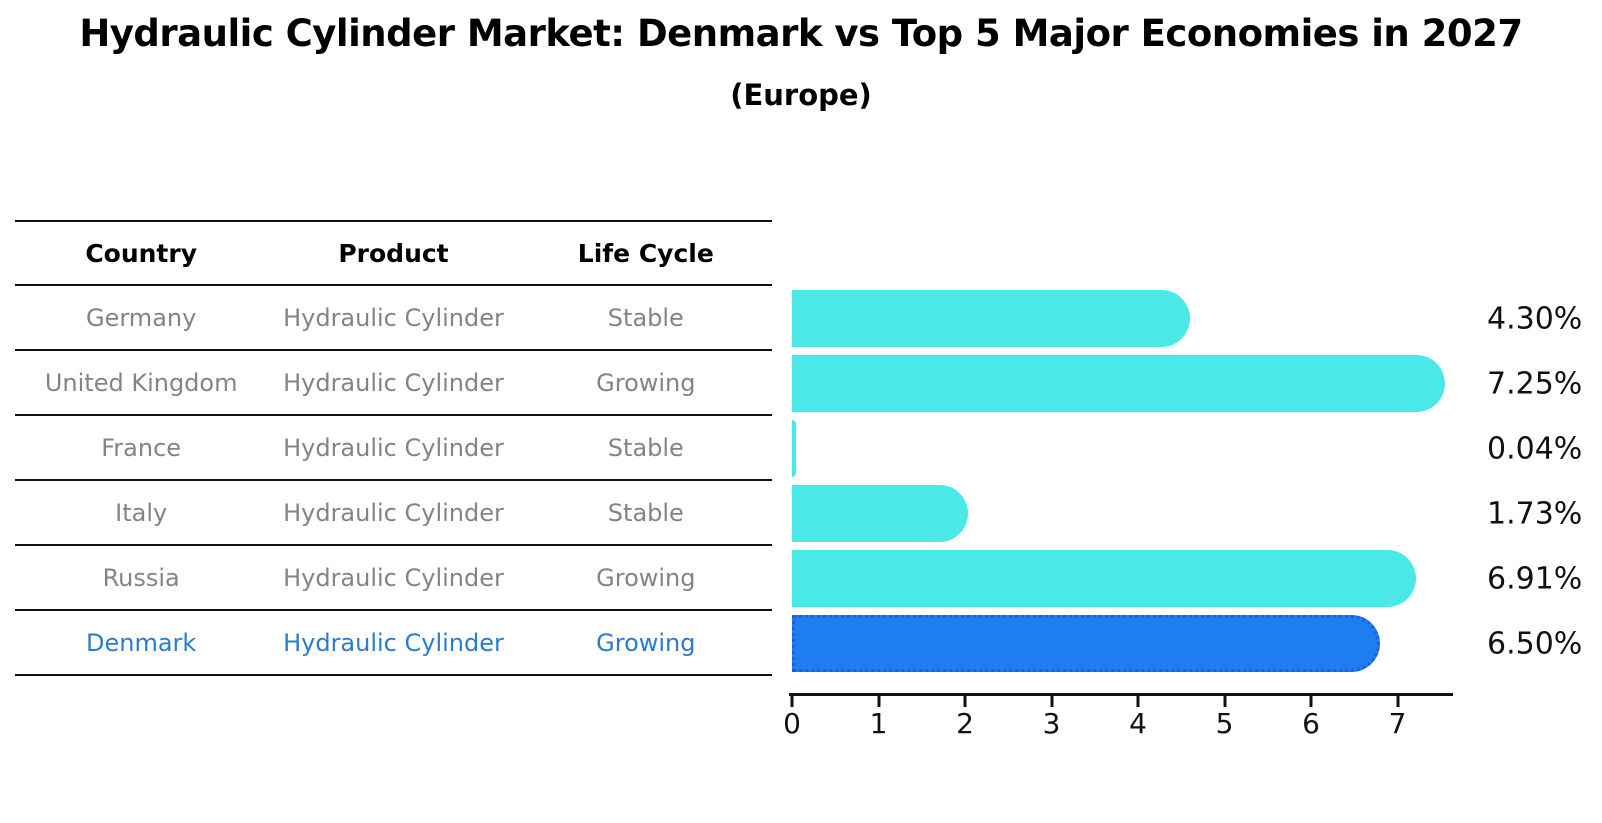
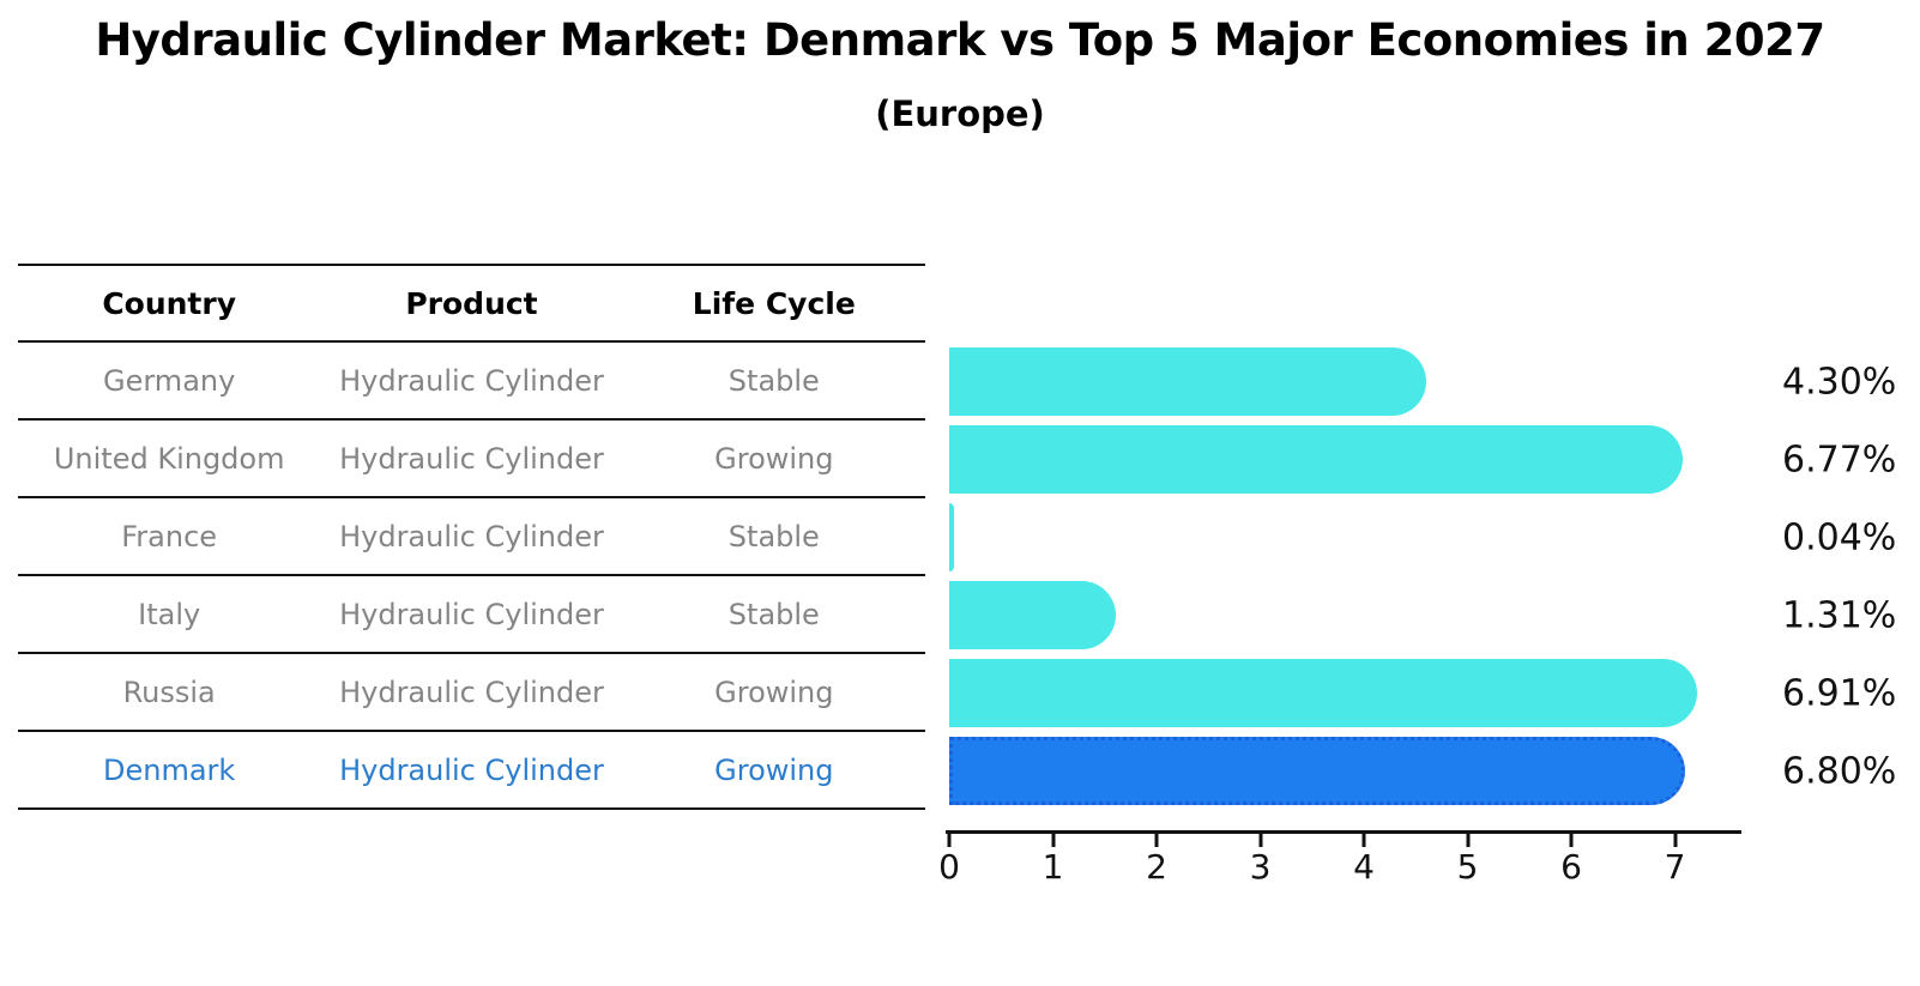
United Kingdom: 7.25% -> 6.77%
Italy: 1.73% -> 1.31%
Denmark: 6.50% -> 6.80%
